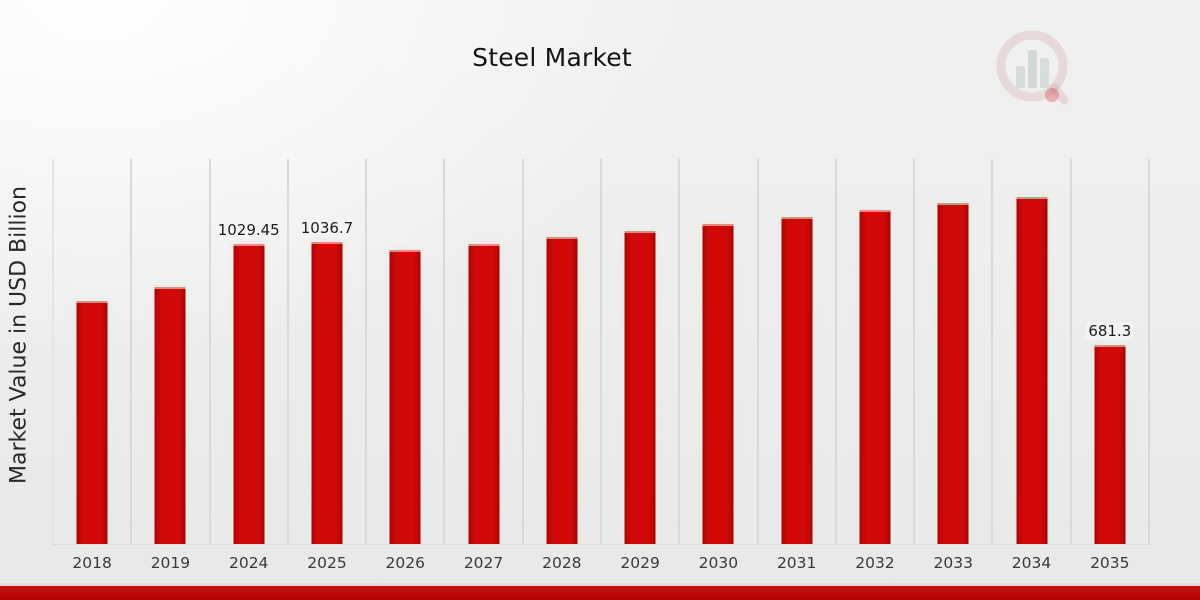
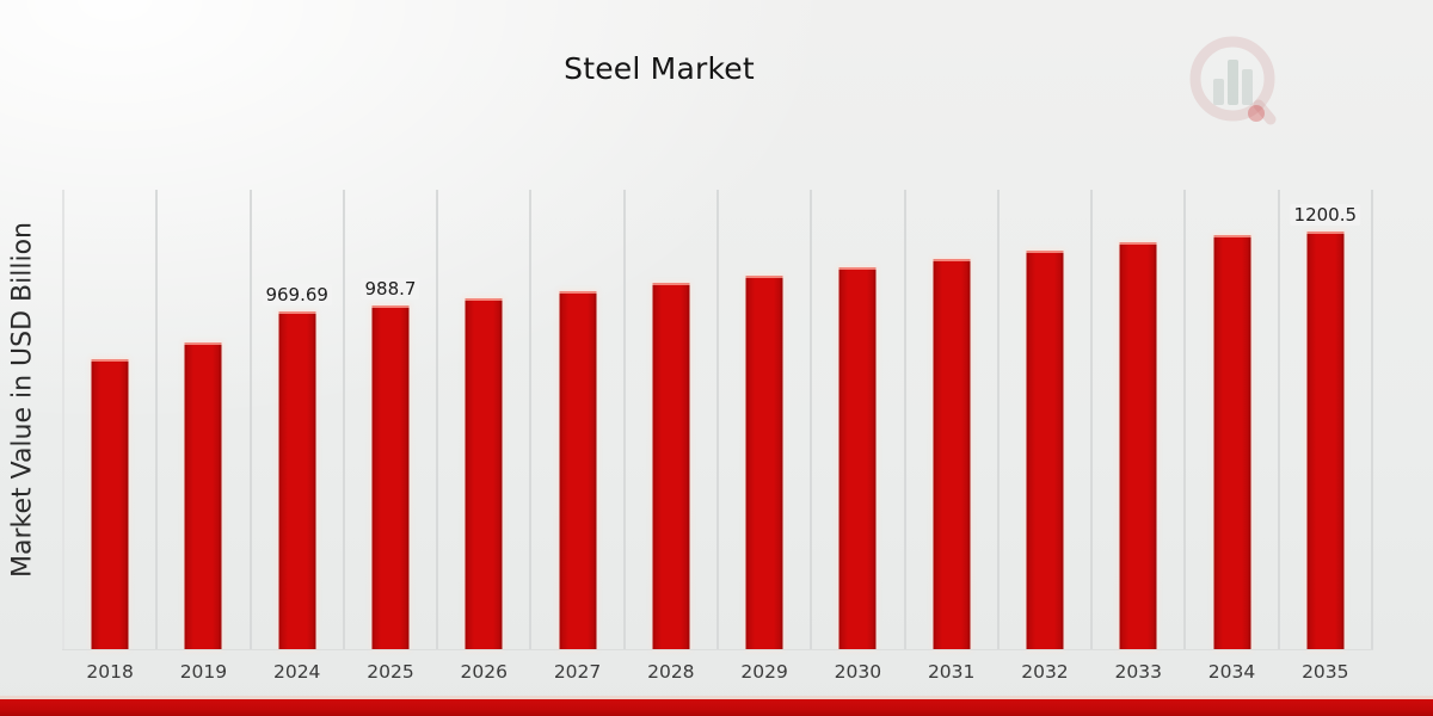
2024: 1029.45 -> 969.69
2025: 1036.7 -> 988.7
2035: 681.3 -> 1200.5
